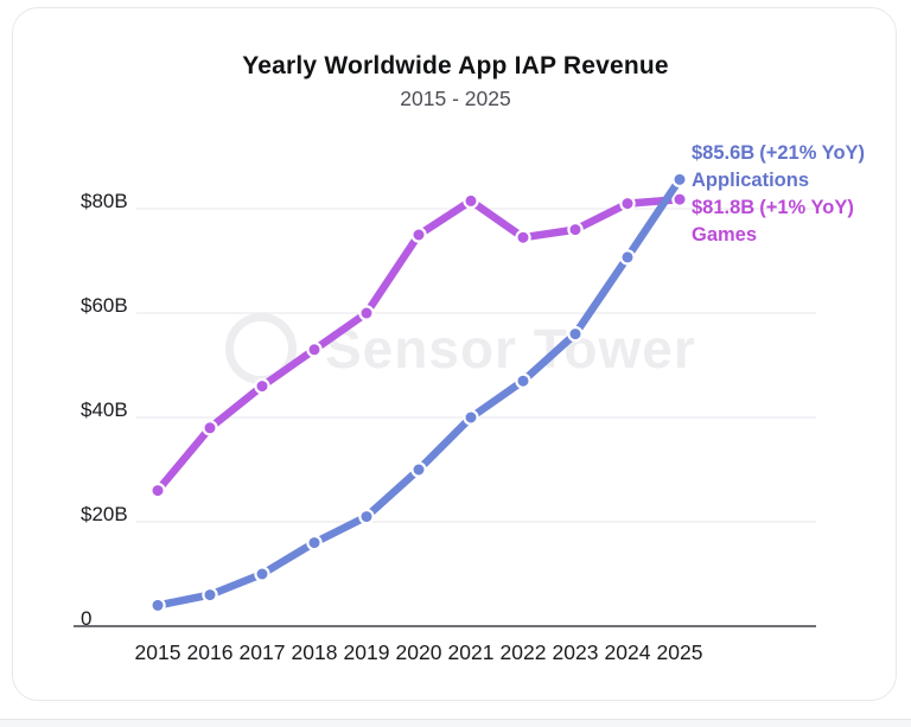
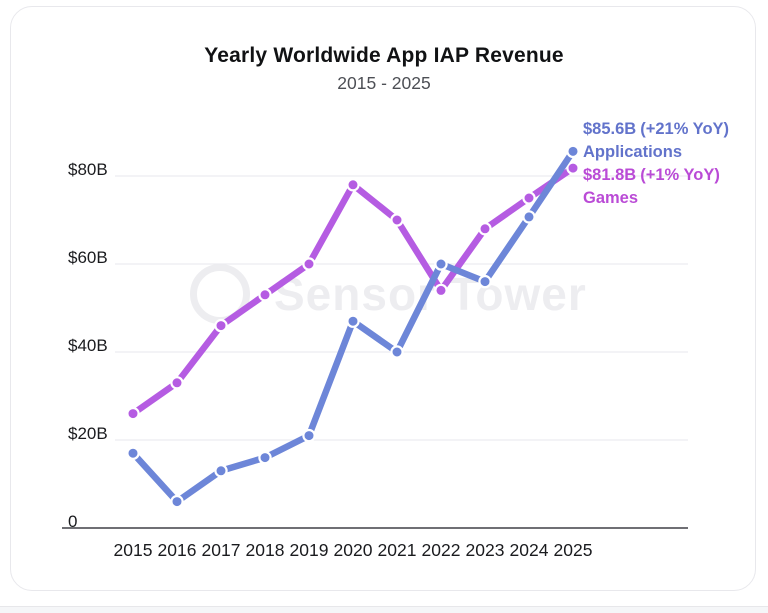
Applications/2015: $4B -> $17B
Games/2016: $38B -> $33B
Applications/2017: $10B -> $13B
Games/2020: $75B -> $78B
Applications/2020: $30B -> $47B
Games/2021: $82B -> $70B
Games/2022: $74B -> $54B
Applications/2022: $47B -> $60B
Games/2023: $76B -> $68B
Games/2024: $81B -> $75B
